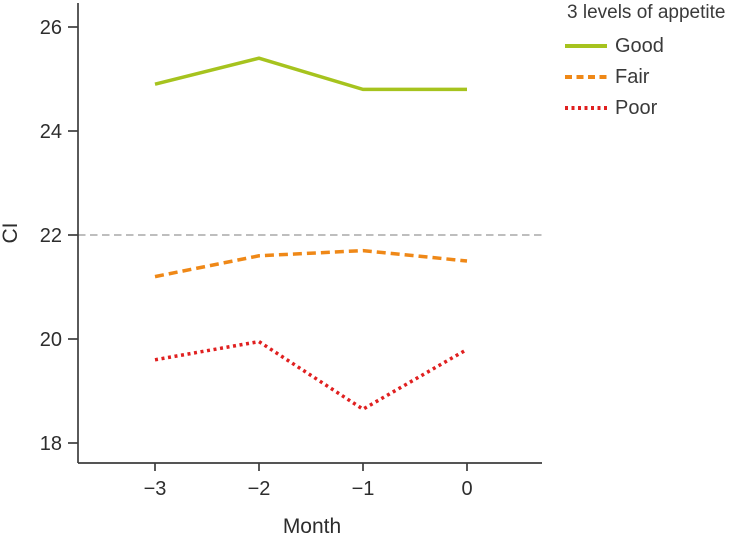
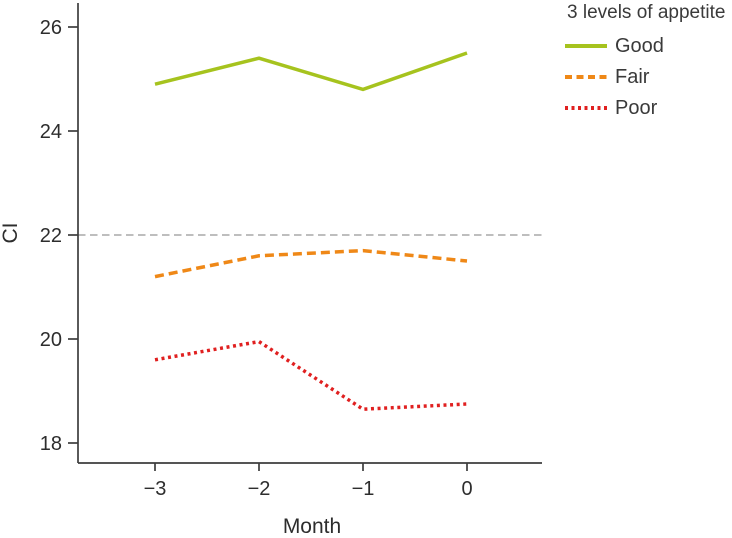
Good/0: 24.8 -> 25.5
Poor/0: 19.8 -> 18.8
